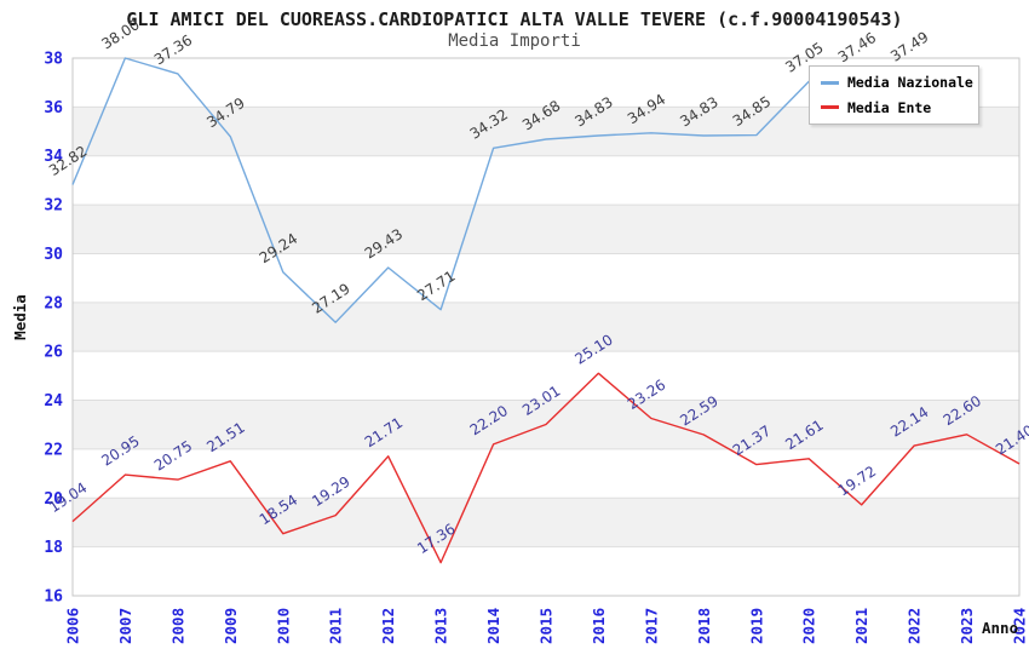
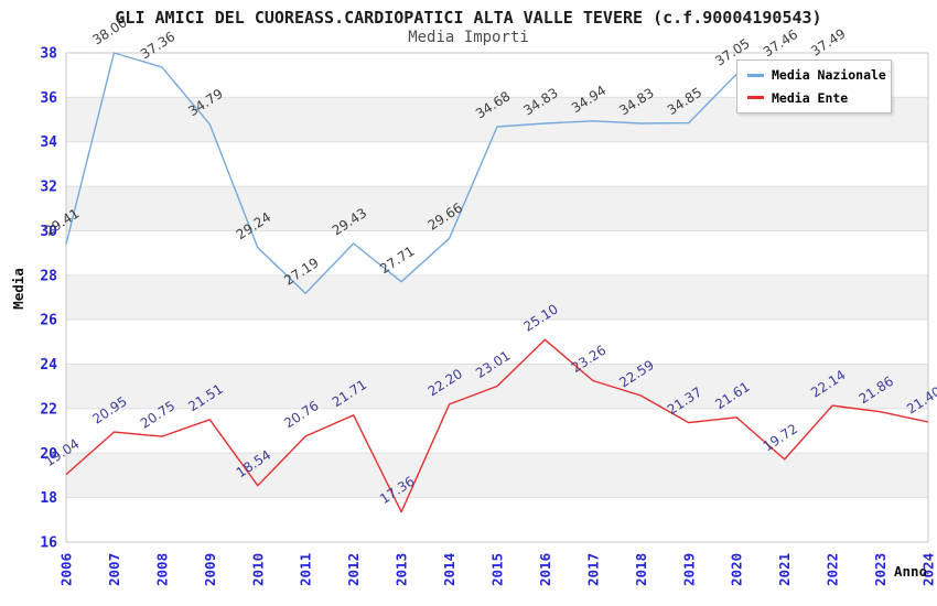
Media Nazionale/2006: 32.82 -> 29.41
Media Ente/2011: 19.29 -> 20.76
Media Nazionale/2014: 34.32 -> 29.66
Media Ente/2023: 22.60 -> 21.86
